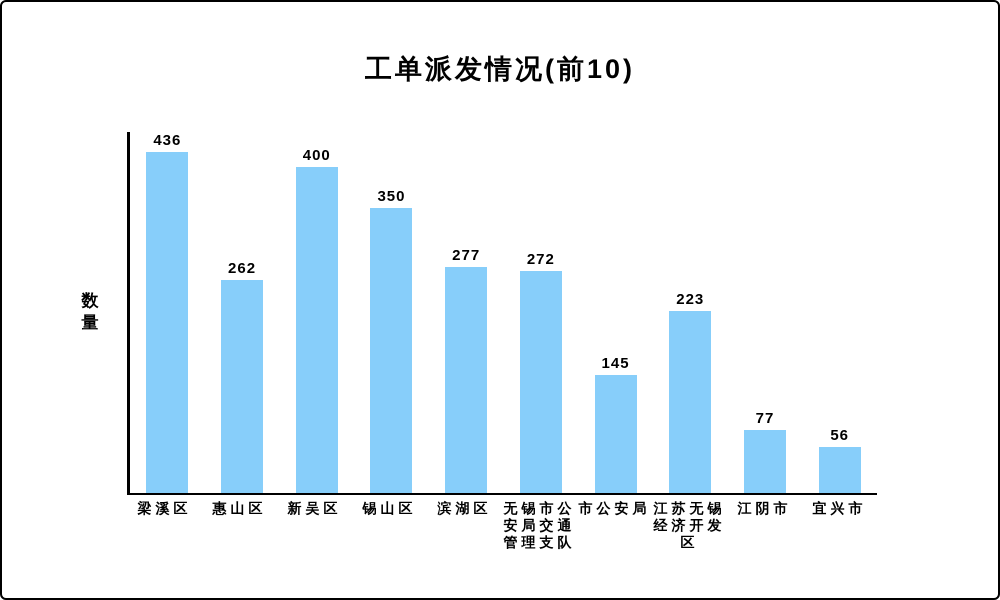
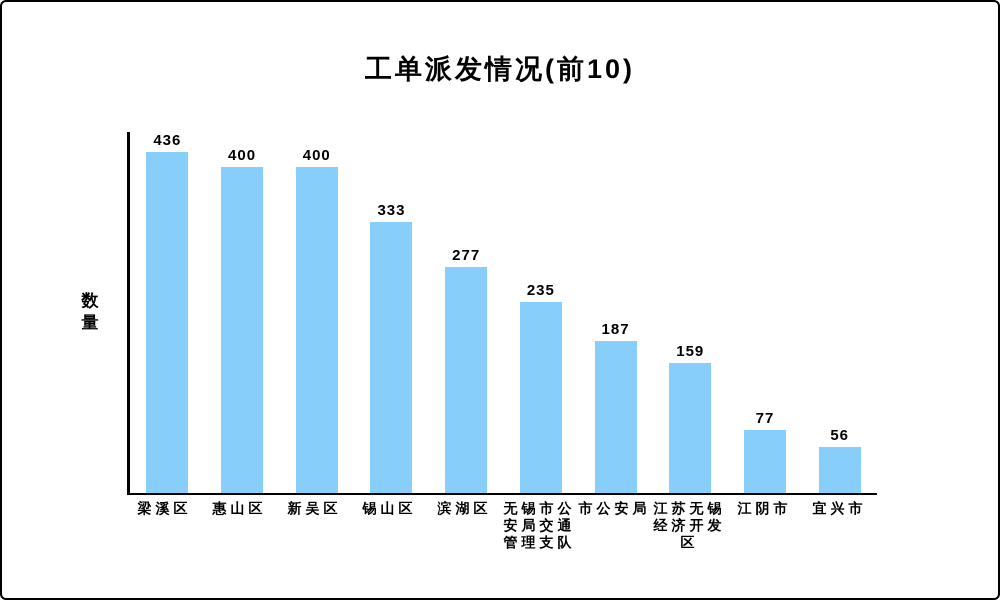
惠山区: 262 -> 400
锡山区: 350 -> 333
无锡市公安局交通管理支队: 272 -> 235
市公安局: 145 -> 187
江苏无锡经济开发区: 223 -> 159
